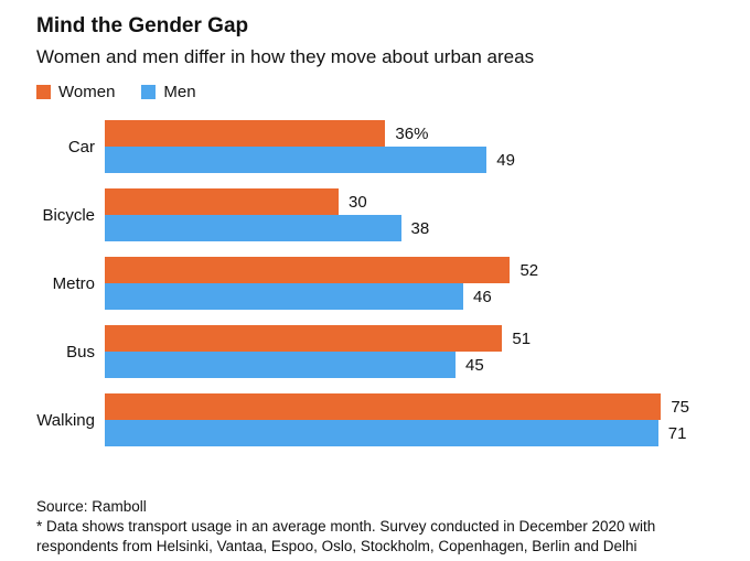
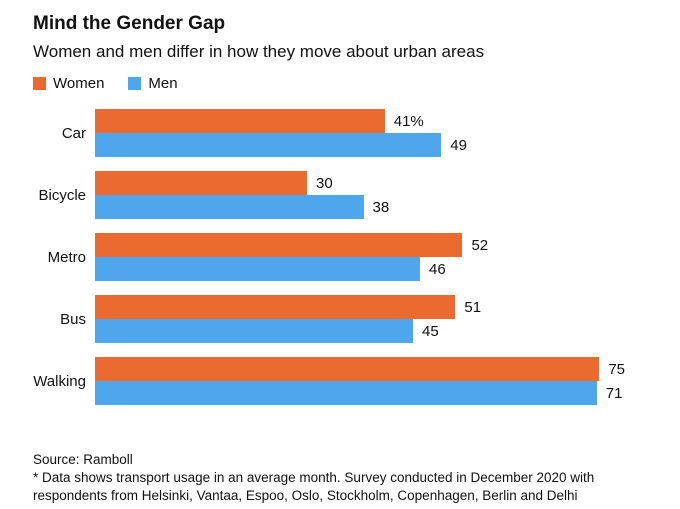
Women/Car: 36% -> 41%
